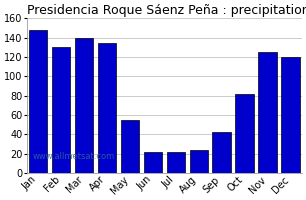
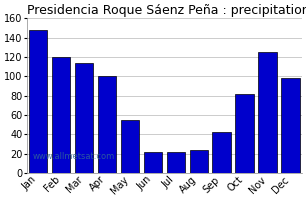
Feb: 130 -> 120
Mar: 140 -> 114
Apr: 135 -> 100
Dec: 120 -> 98
